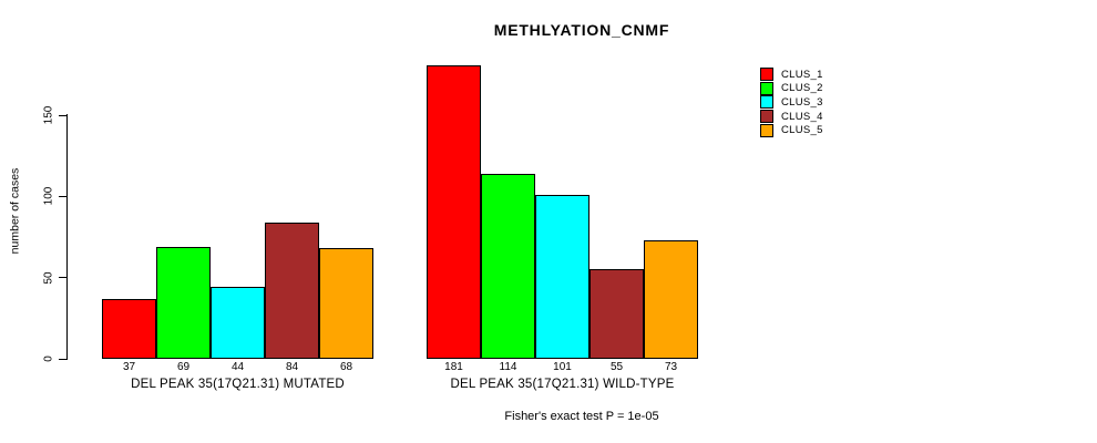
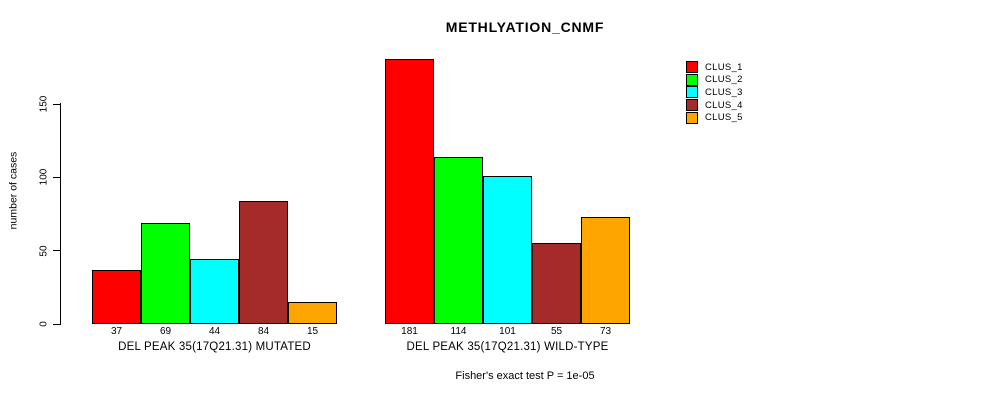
CLUS_5/DEL PEAK 35(17Q21.31) MUTATED: 68 -> 15
